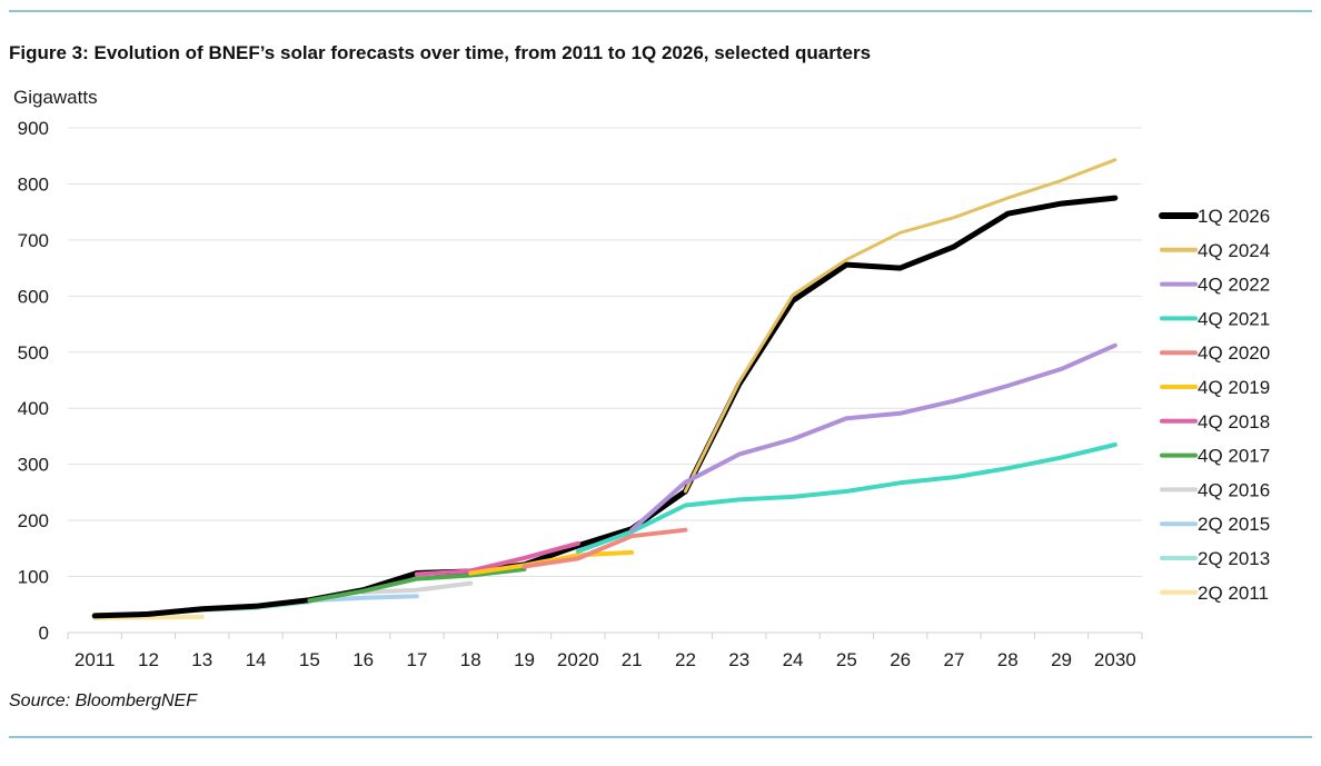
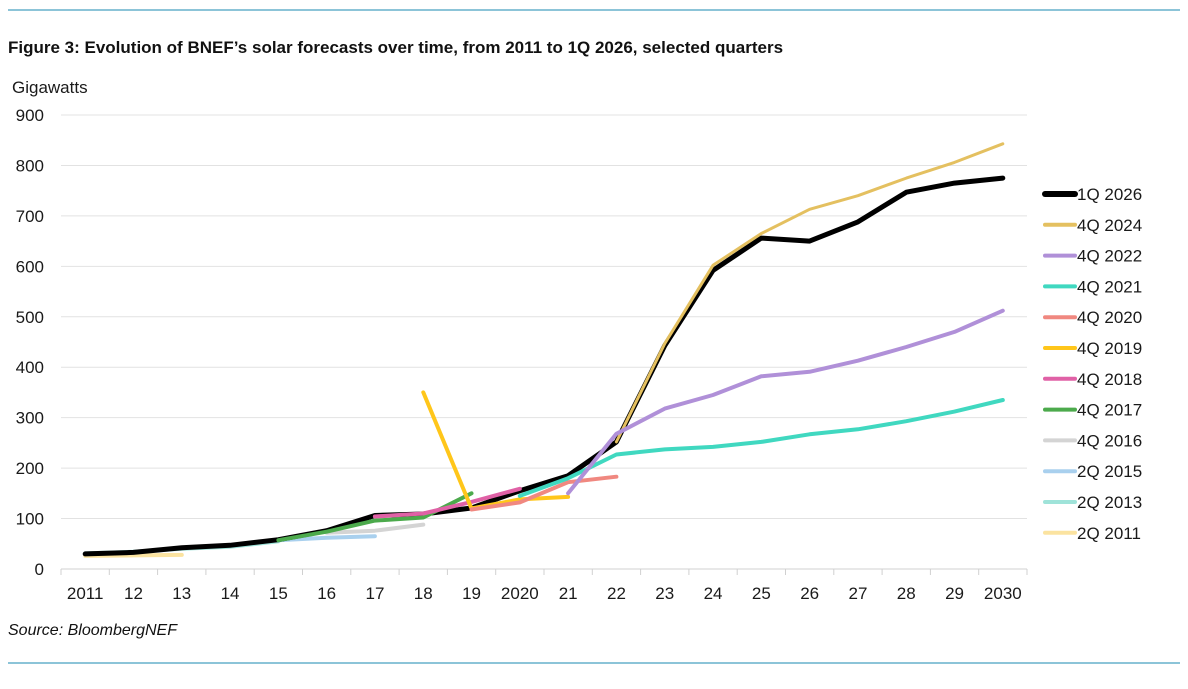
4Q 2019/18: 110 -> 350
4Q 2017/19: 110 -> 150
4Q 2022/21: 180 -> 150
